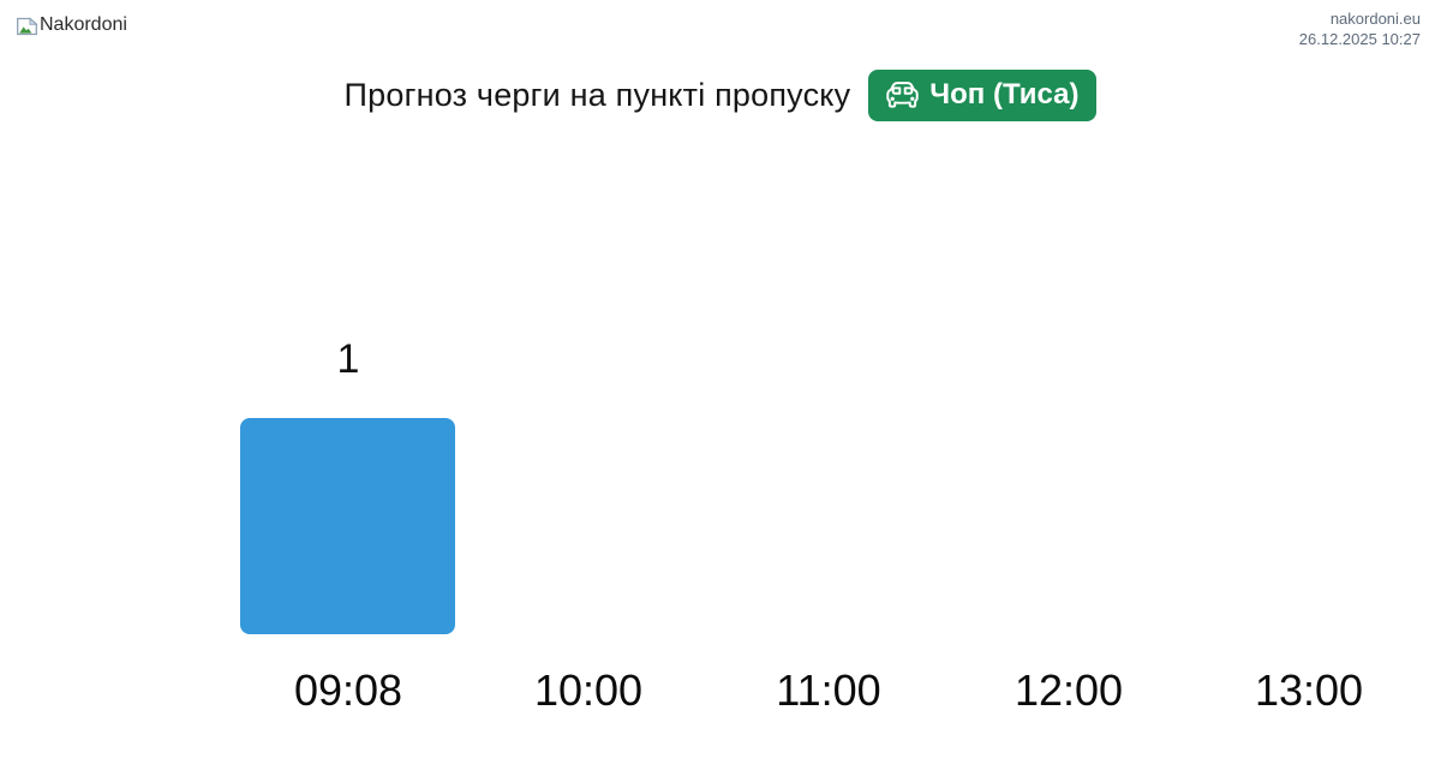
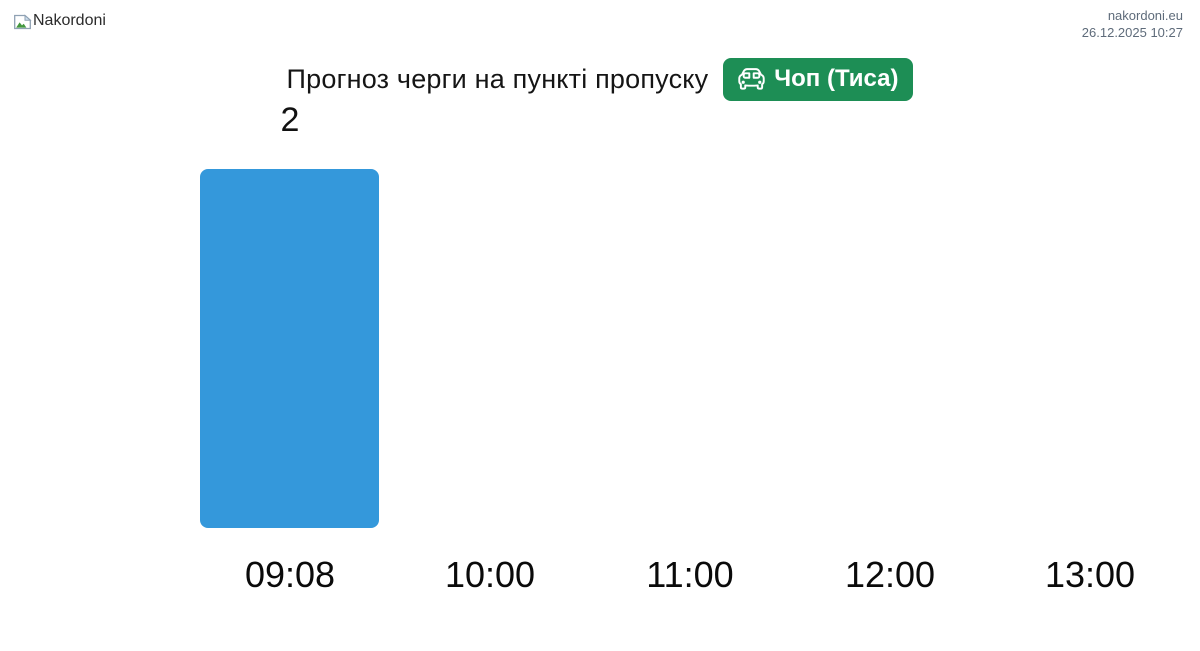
09:08: 1 -> 2
